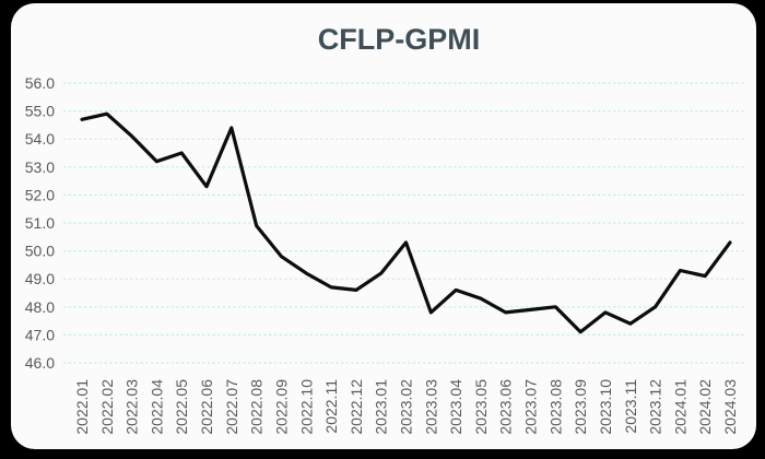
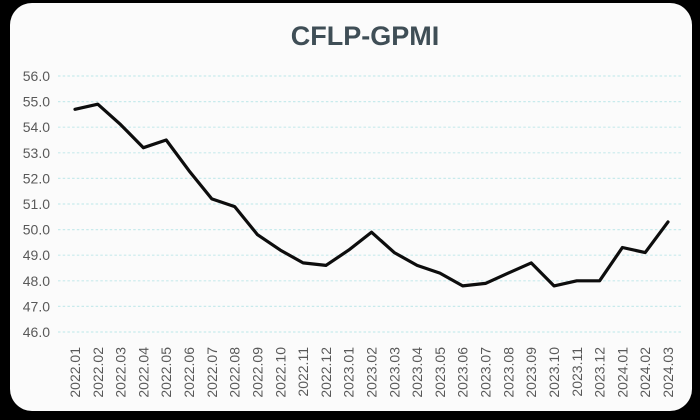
2022.07: 54.4 -> 51.2
2023.02: 50.3 -> 49.9
2023.03: 47.8 -> 49.1
2023.08: 48.0 -> 48.3
2023.09: 47.1 -> 48.7
2023.11: 47.4 -> 48.0
